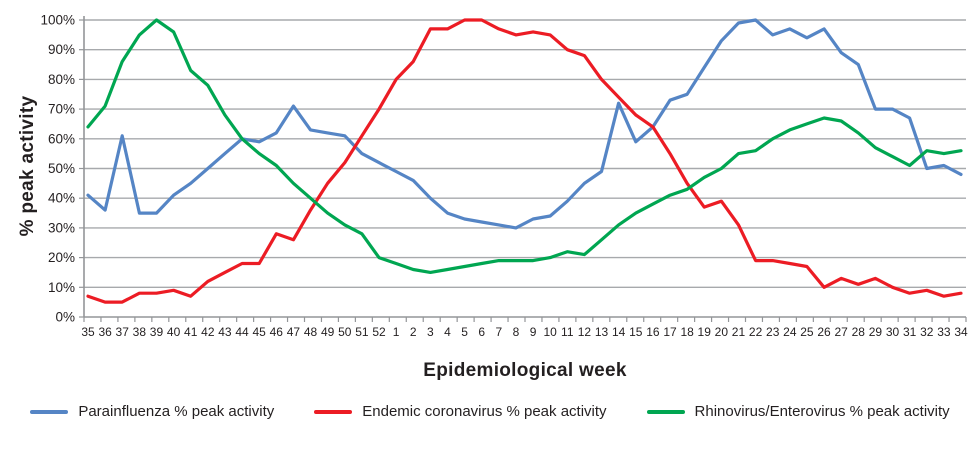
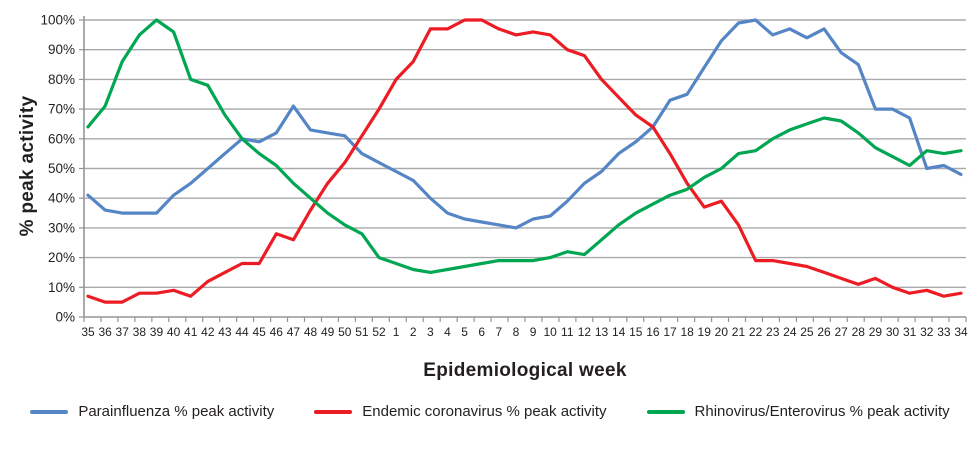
Parainfluenza % peak activity/37: 61% -> 35%
Rhinovirus/Enterovirus % peak activity/41: 83% -> 80%
Parainfluenza % peak activity/14: 72% -> 55%
Endemic coronavirus % peak activity/26: 10% -> 15%
